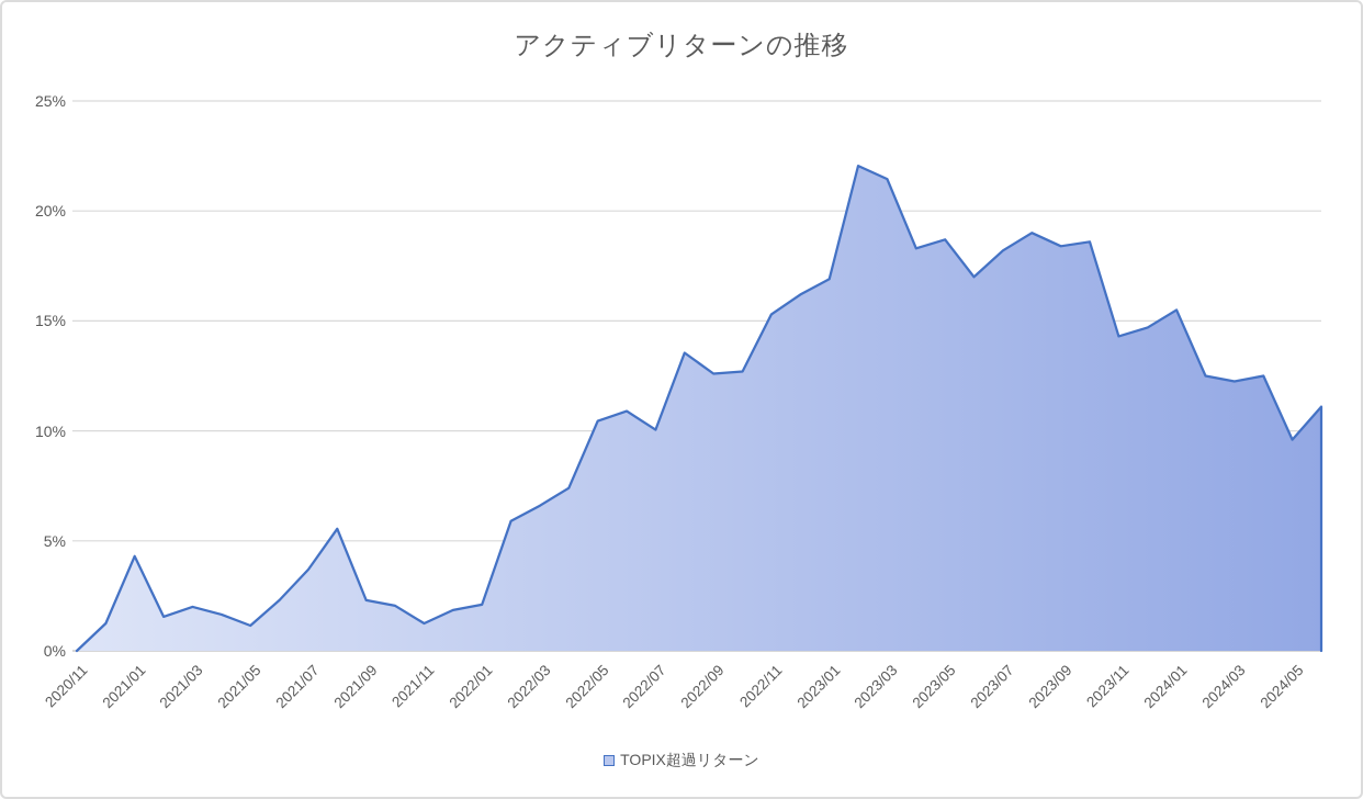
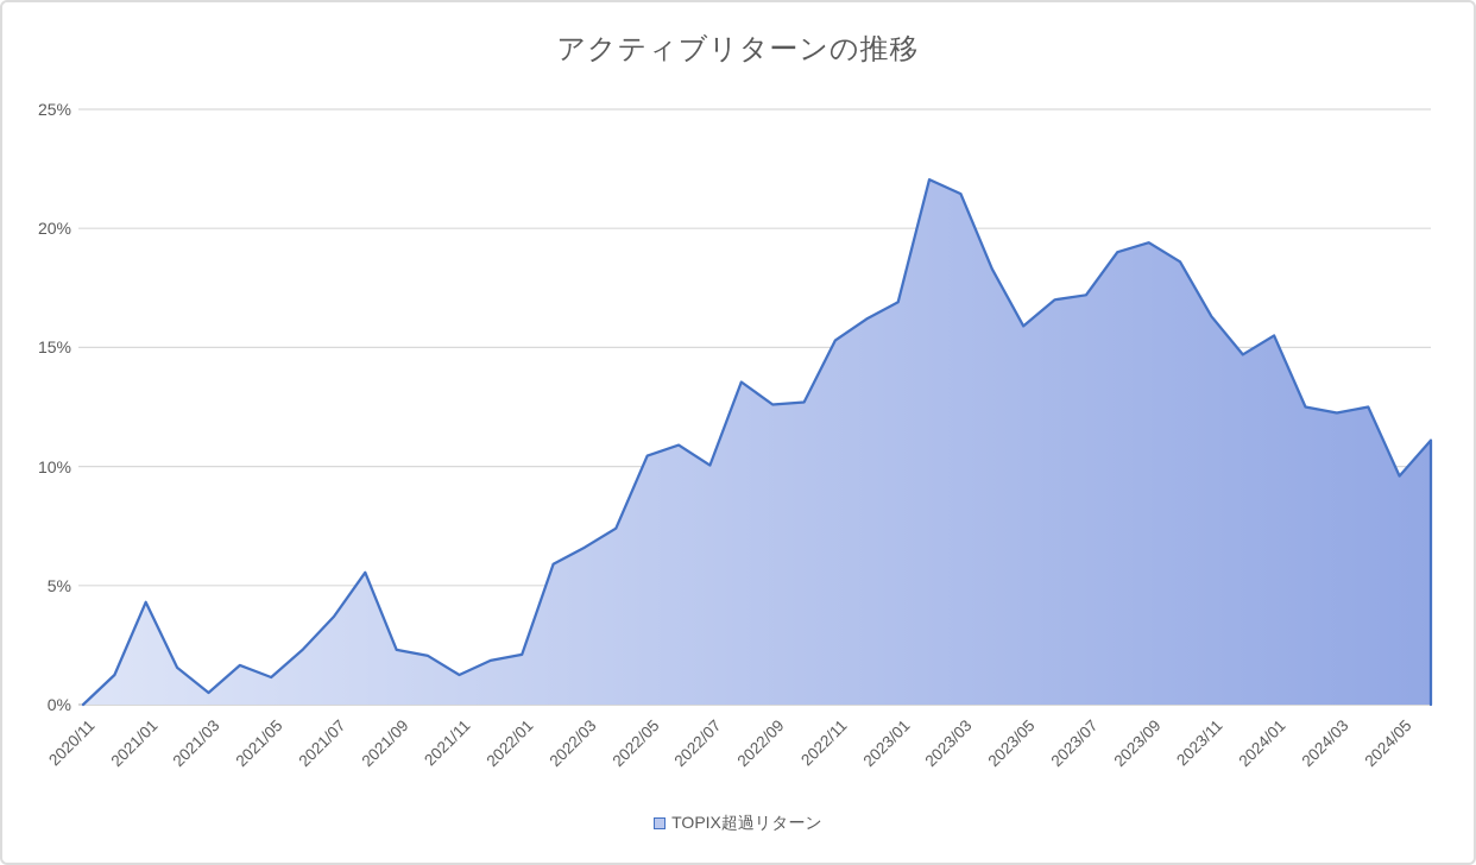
2021/03: 2.0% -> 0.5%
2023/05: 18.7% -> 15.9%
2023/07: 18.2% -> 17.2%
2023/09: 18.4% -> 19.4%
2023/11: 14.3% -> 16.3%
